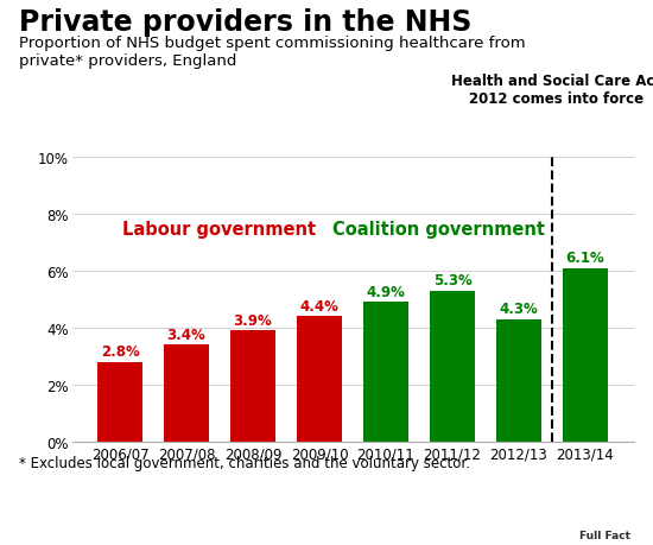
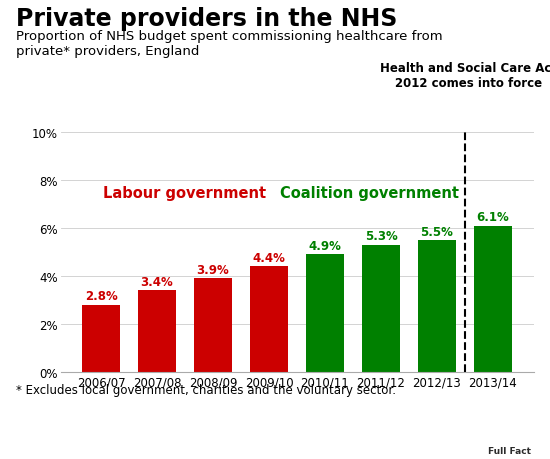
2012/13: 4.3% -> 5.5%
